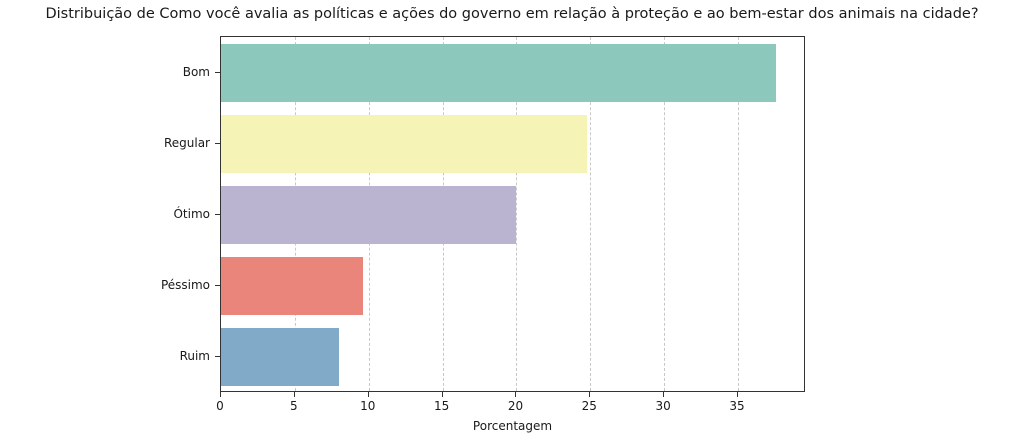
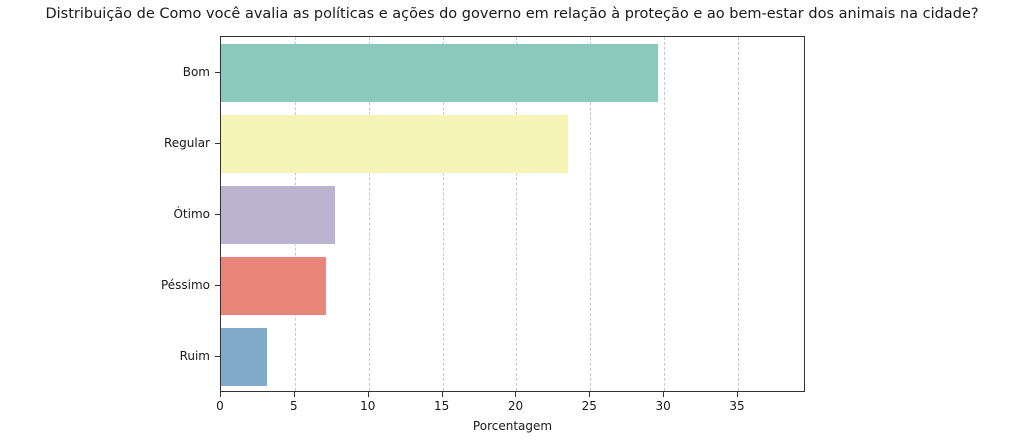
Bom: 37.6 -> 29.6
Regular: 24.8 -> 23.5
Ótimo: 20.0 -> 7.7
Péssimo: 9.6 -> 7.1
Ruim: 8.0 -> 3.1
